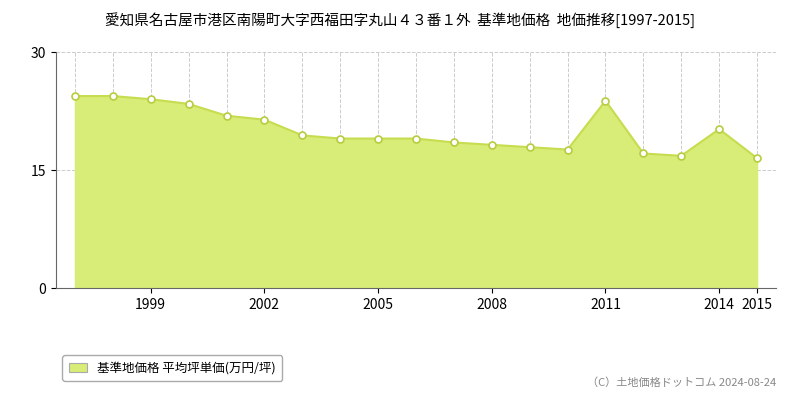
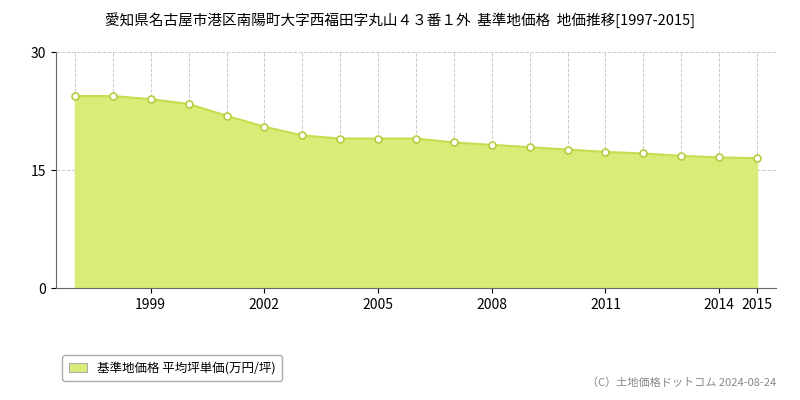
2002: 21.4 -> 20.5
2011: 23.8 -> 17.3
2014: 20.2 -> 16.6
